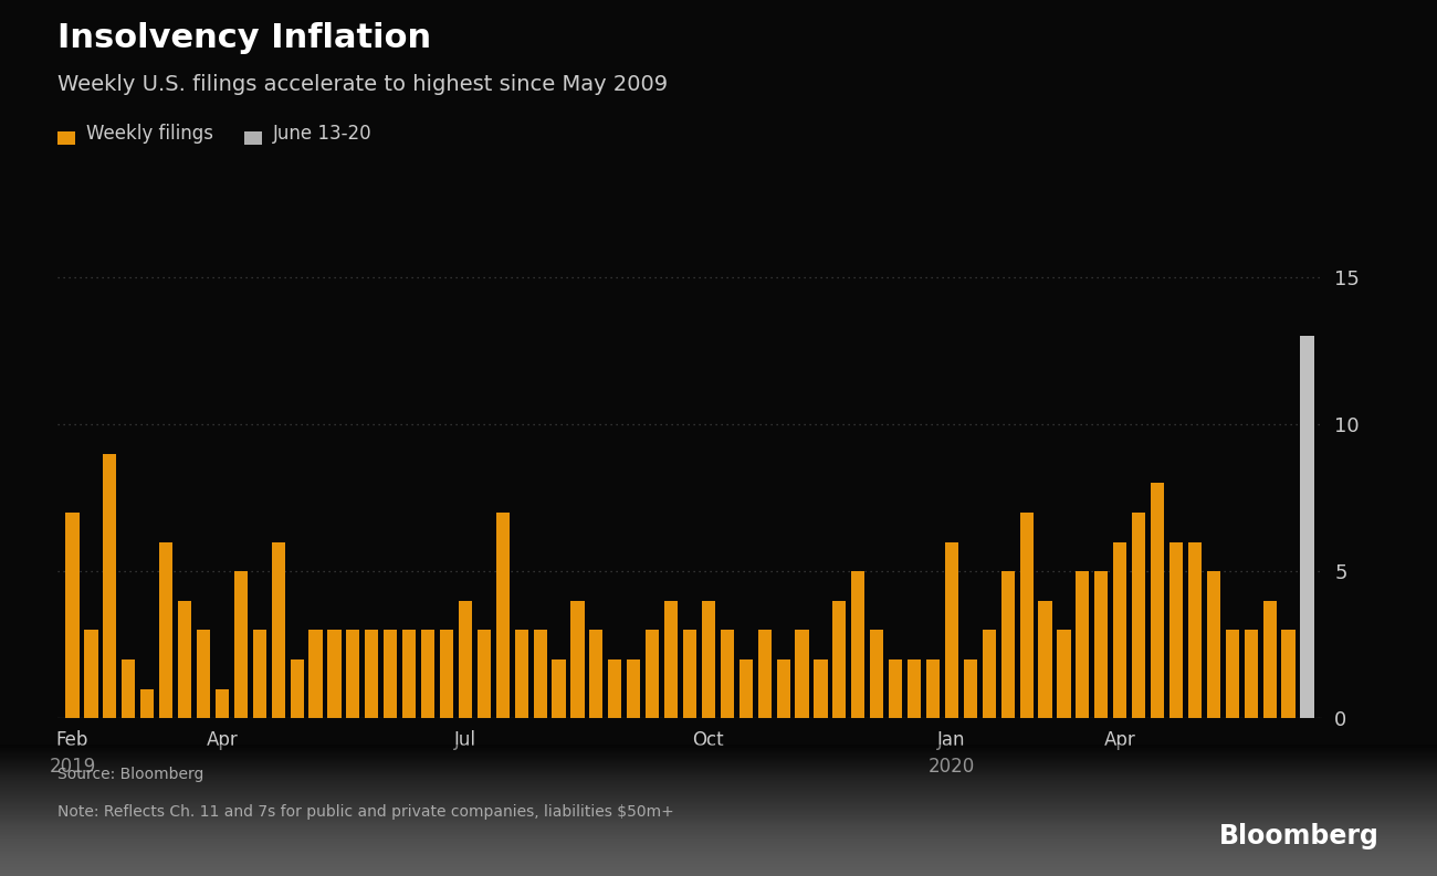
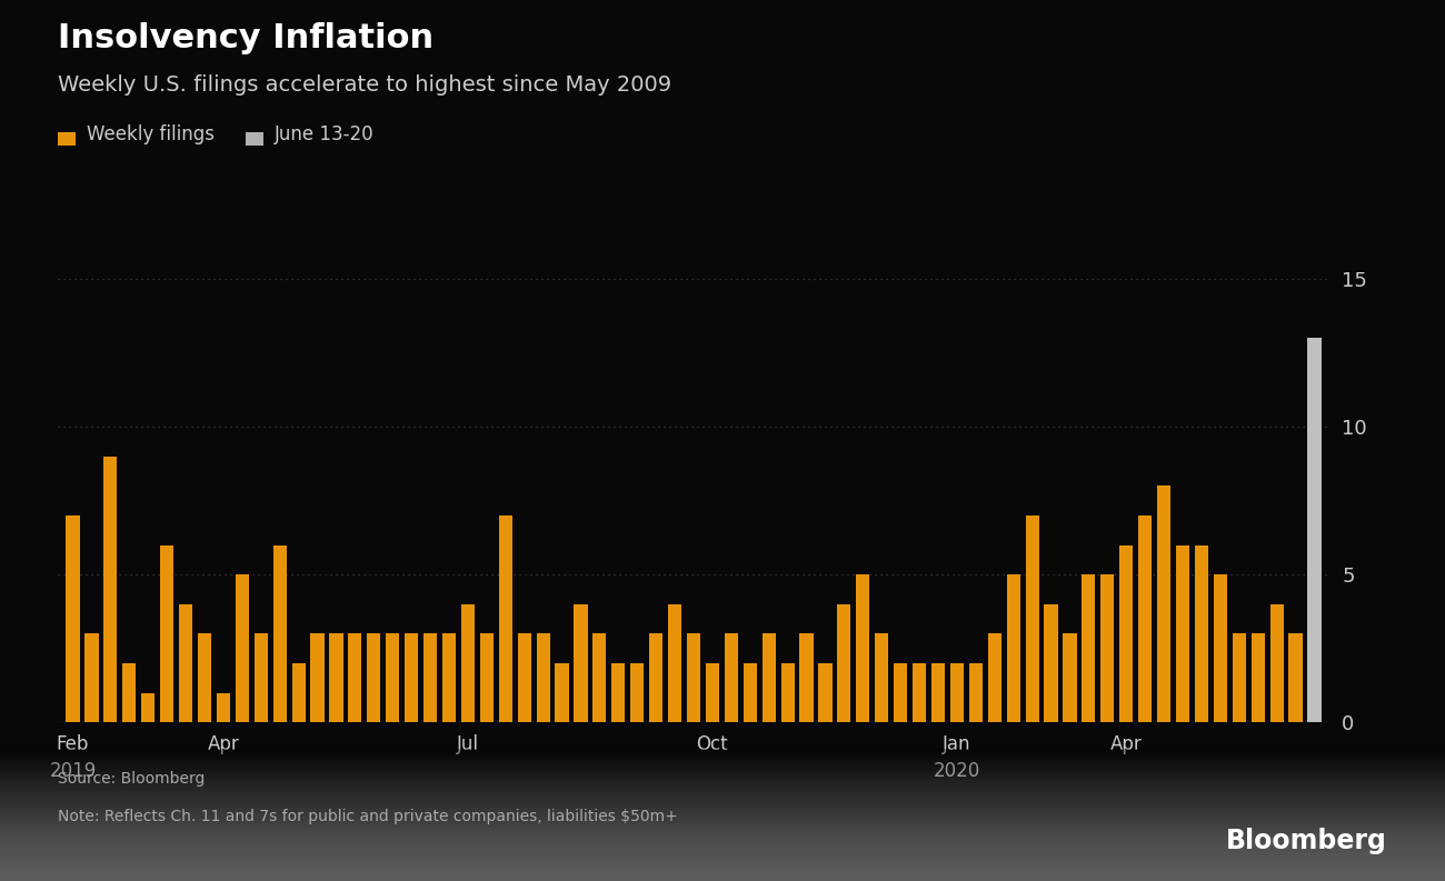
Oct: 4 -> 2
Jan 2020: 6 -> 2
